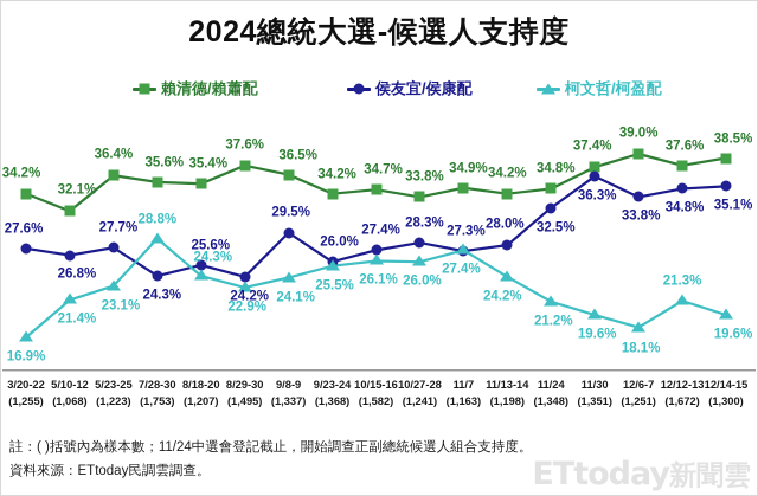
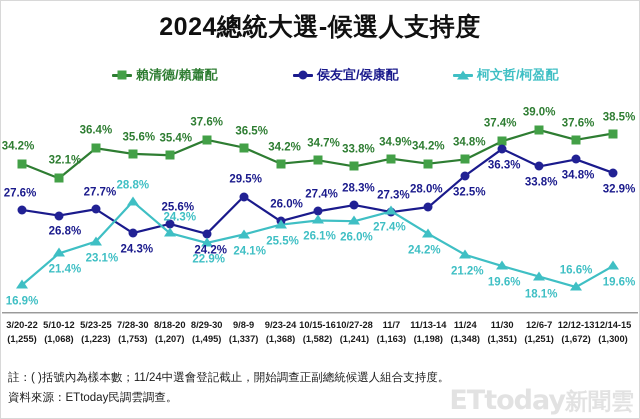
柯文哲/柯盈配/12/12-13: 21.3% -> 16.6%
侯友宜/侯康配/12/14-15: 35.1% -> 32.9%
